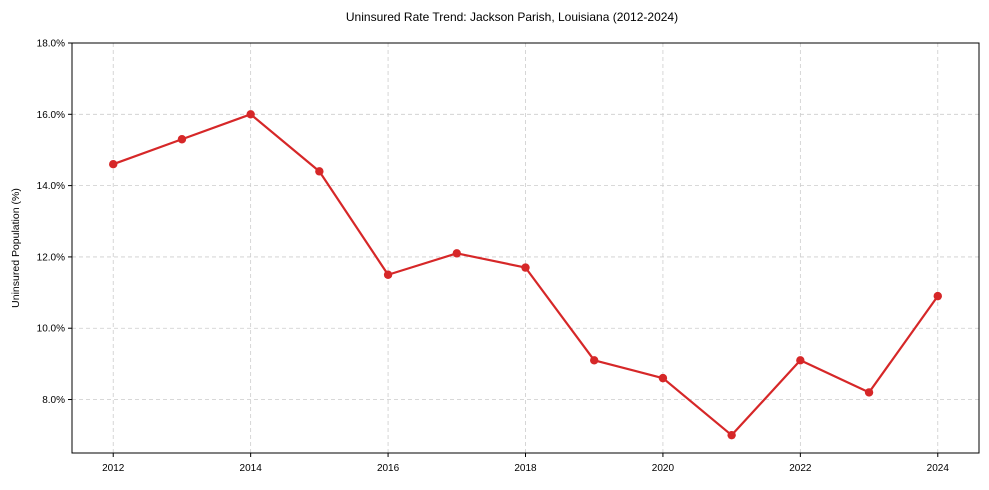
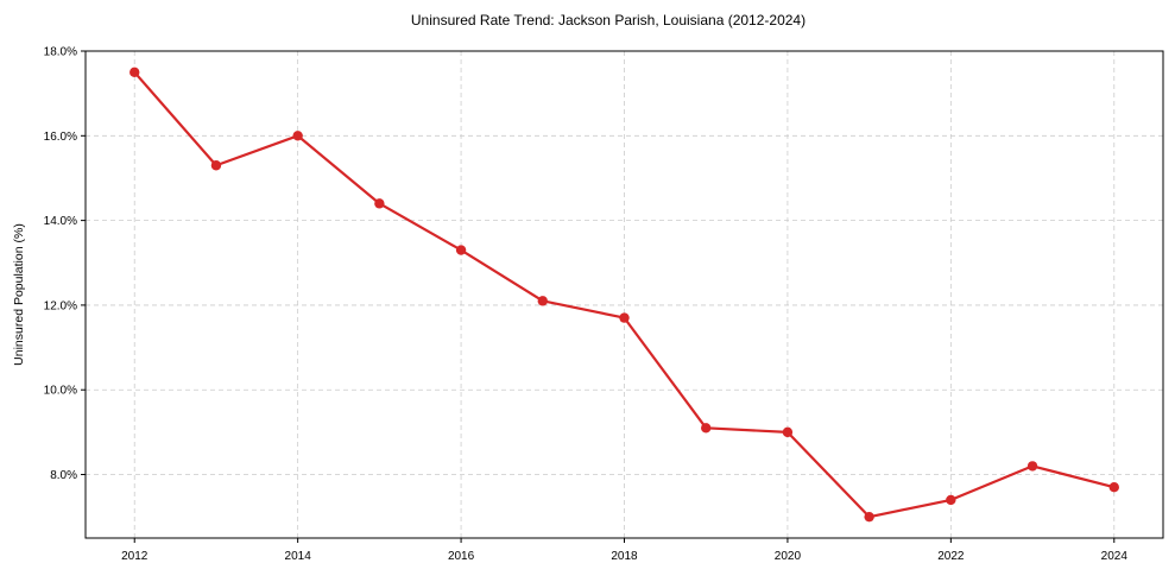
2012: 14.6% -> 17.5%
2016: 11.5% -> 13.3%
2020: 8.6% -> 9.0%
2022: 9.1% -> 7.4%
2024: 10.9% -> 7.7%
